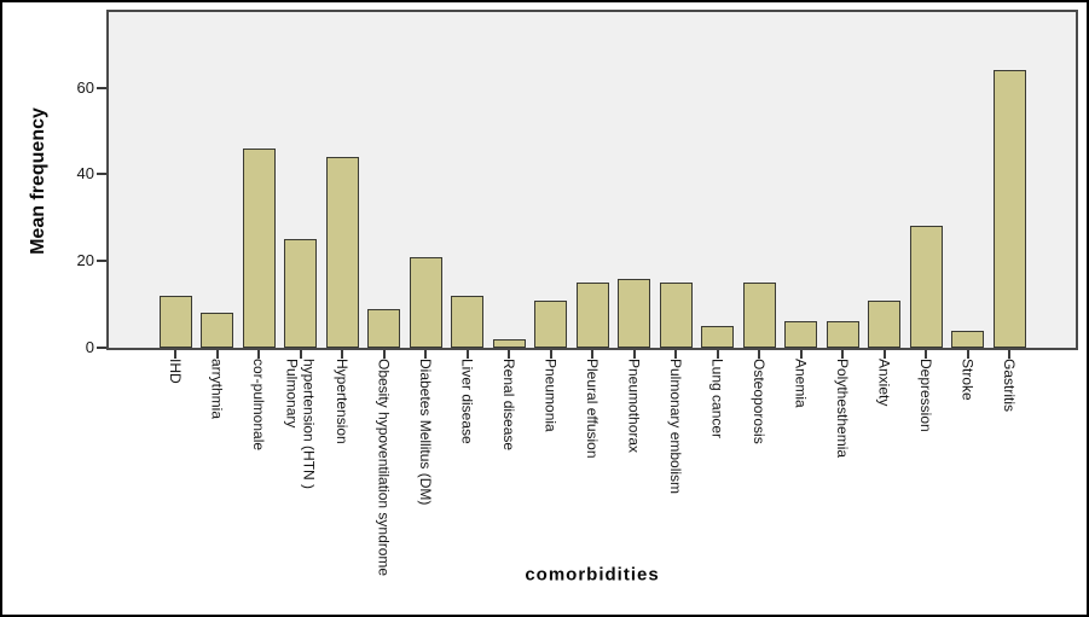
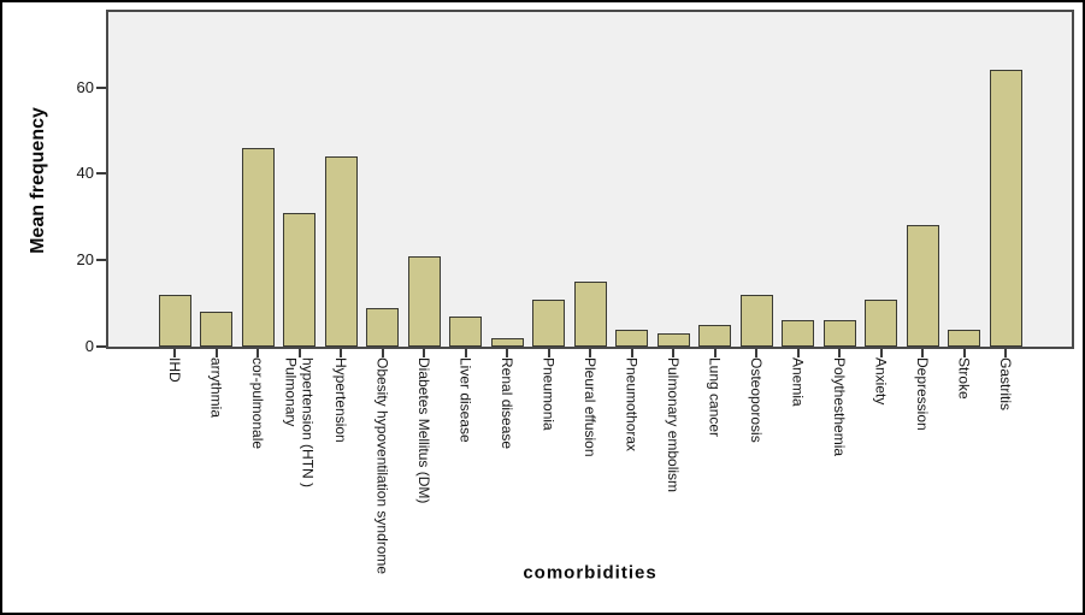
Pulmonary hypertension (HTN ): 25 -> 31
Liver disease: 12 -> 7
Pneumothorax: 16 -> 4
Pulmonary embolism: 15 -> 3
Osteoporosis: 15 -> 12
